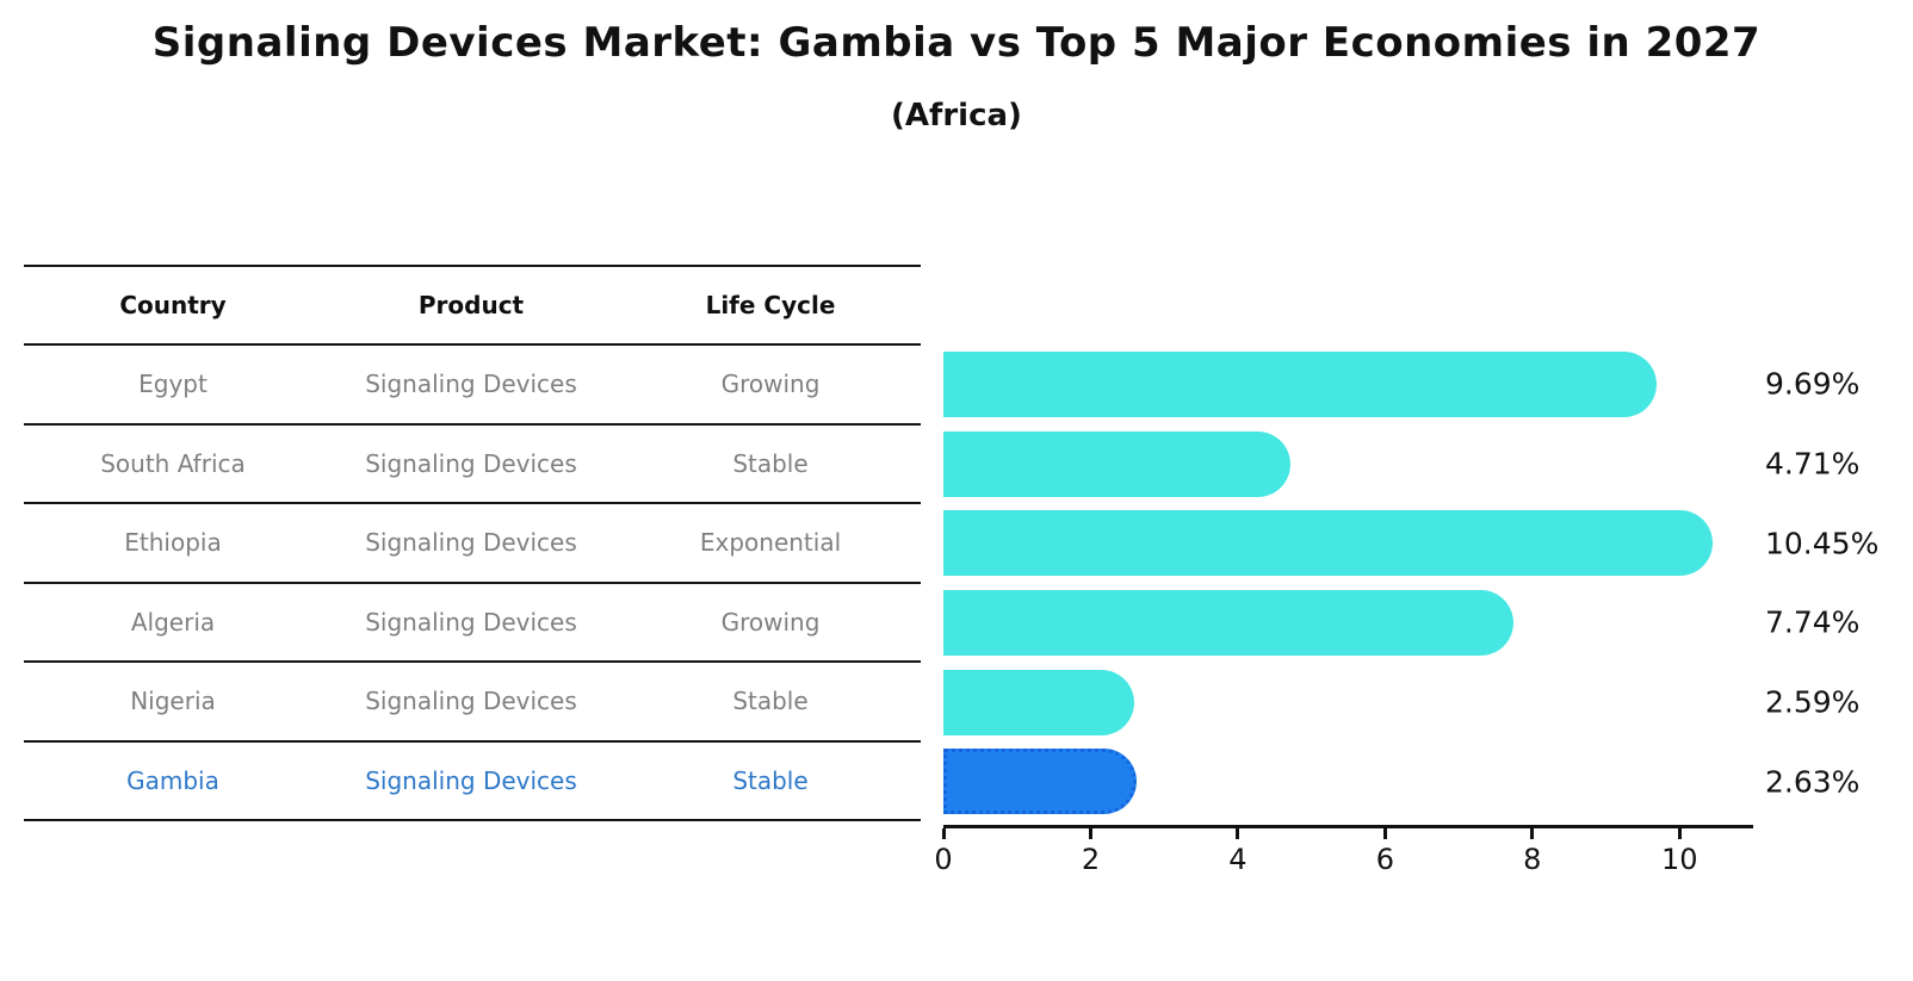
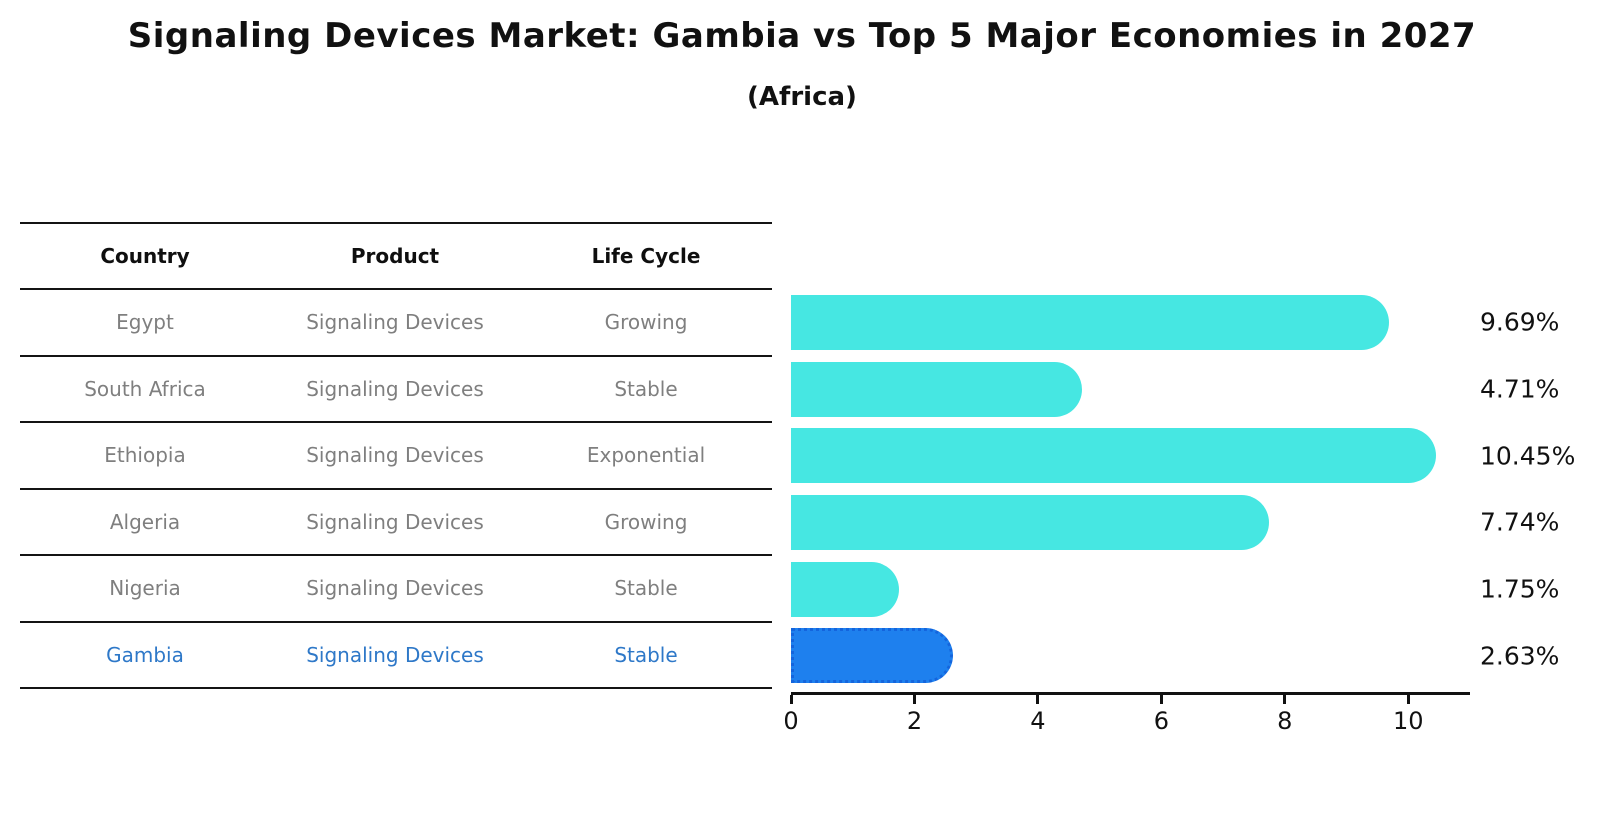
Nigeria: 2.59% -> 1.75%
